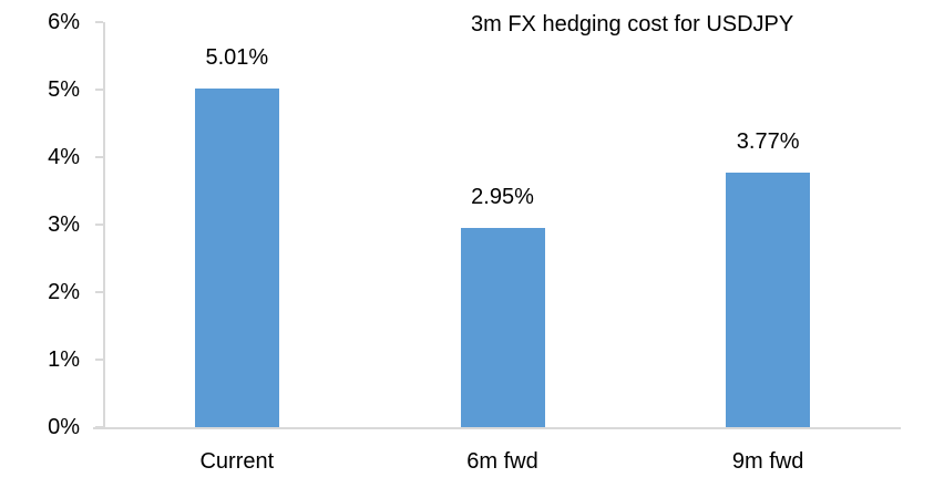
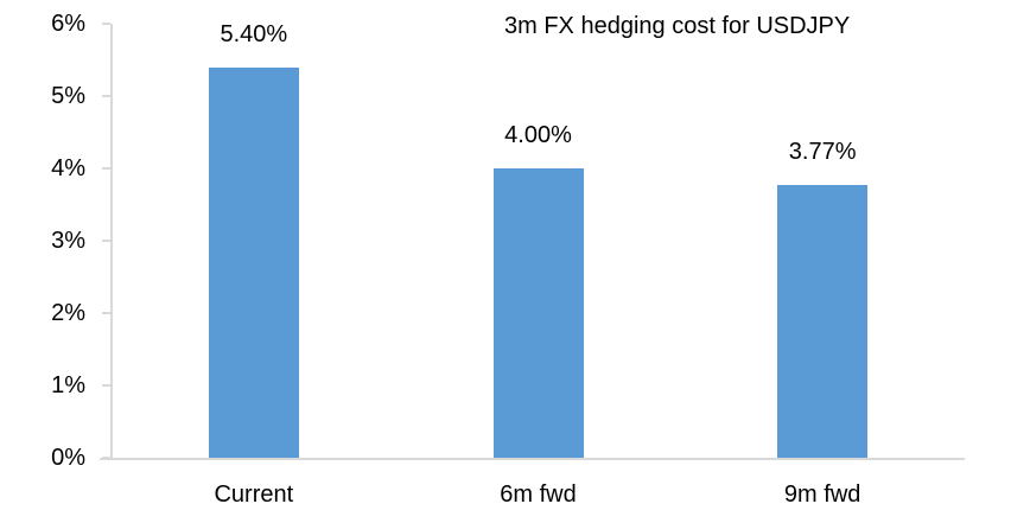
Current: 5.01% -> 5.40%
6m fwd: 2.95% -> 4.00%
